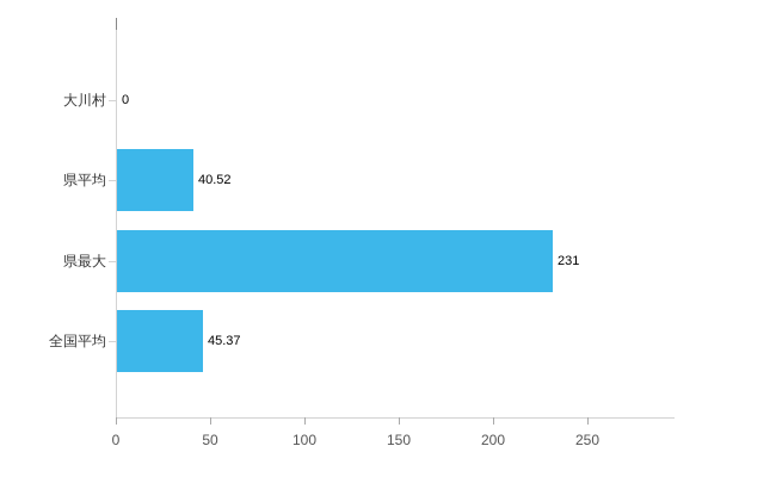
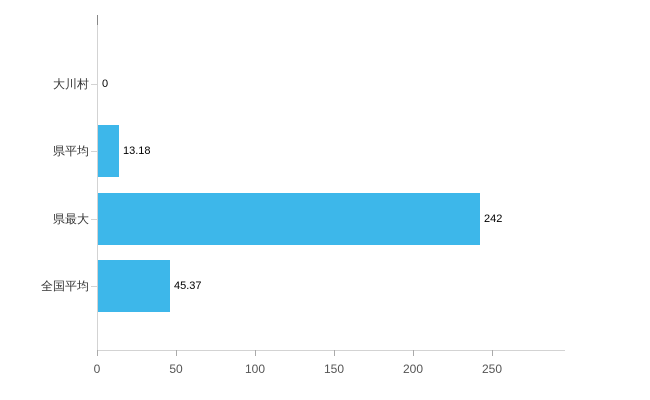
県平均: 40.52 -> 13.18
県最大: 231 -> 242
